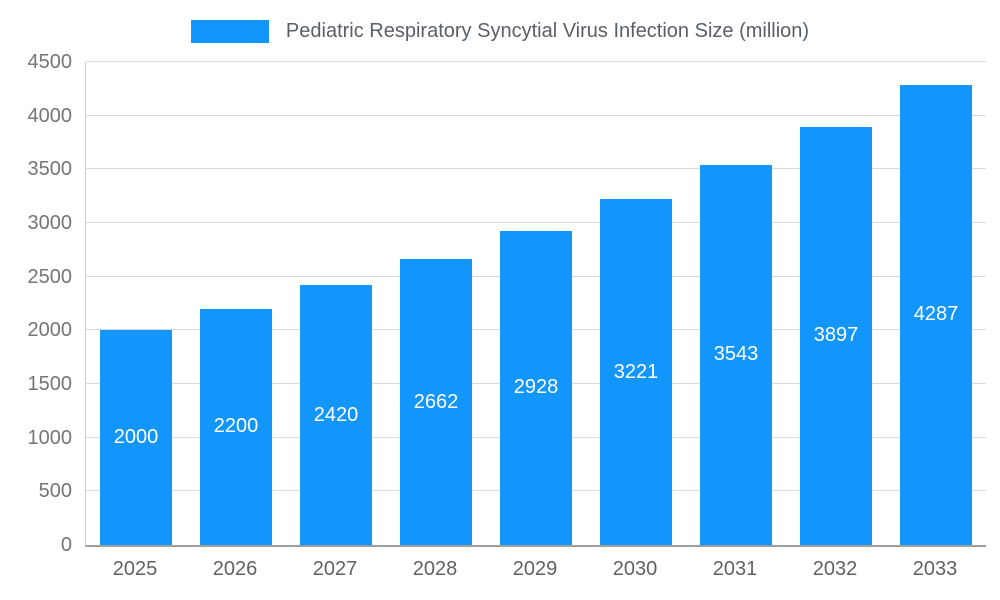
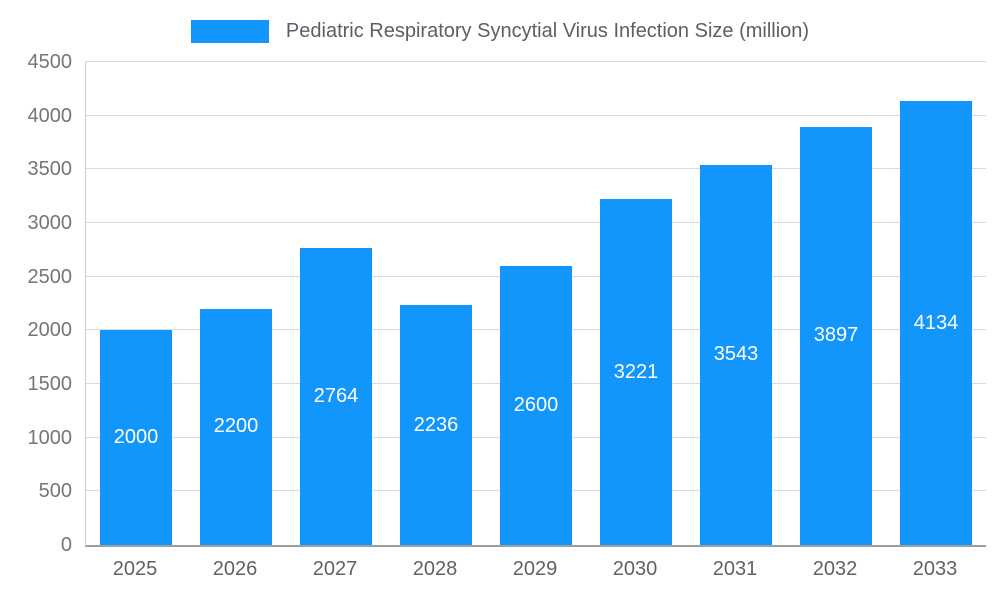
2027: 2420 -> 2764
2028: 2662 -> 2236
2029: 2928 -> 2600
2033: 4287 -> 4134
